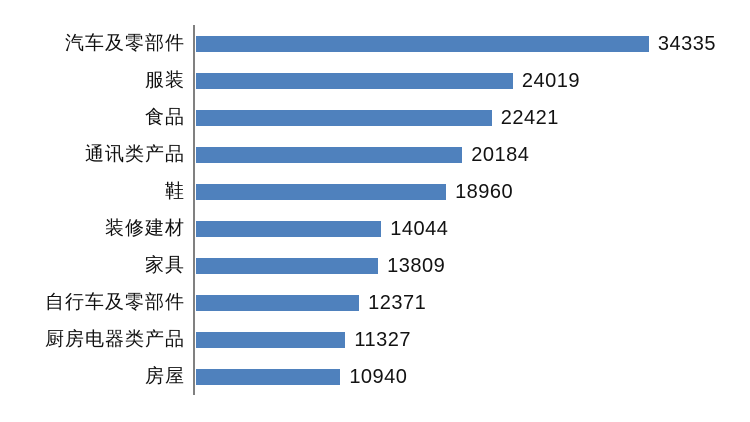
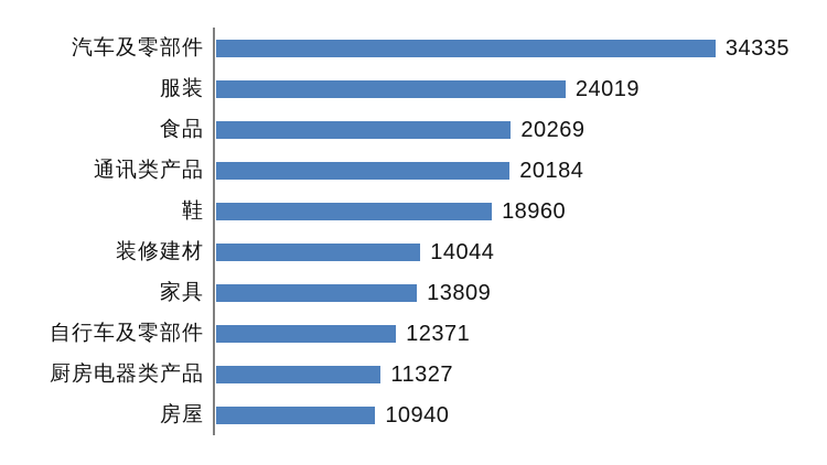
食品: 22421 -> 20269
